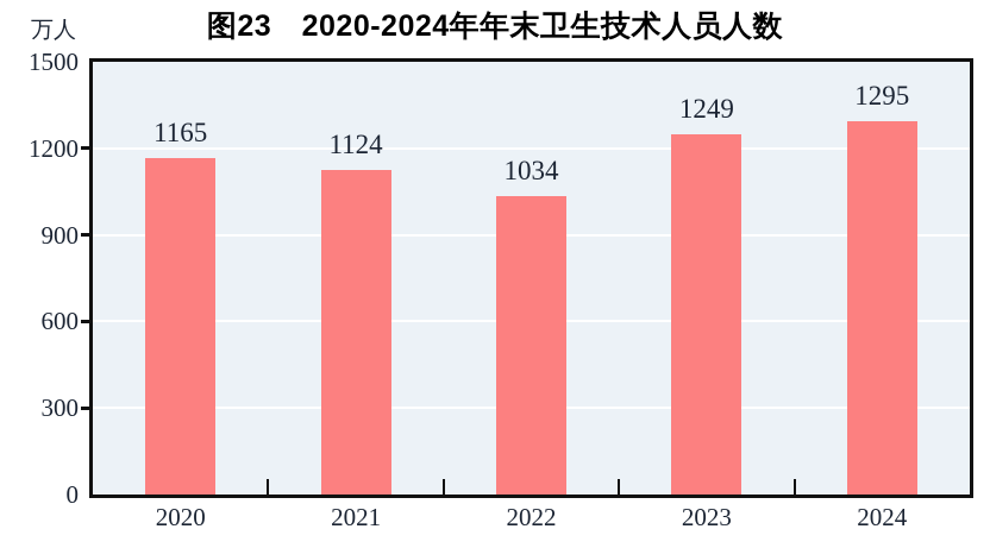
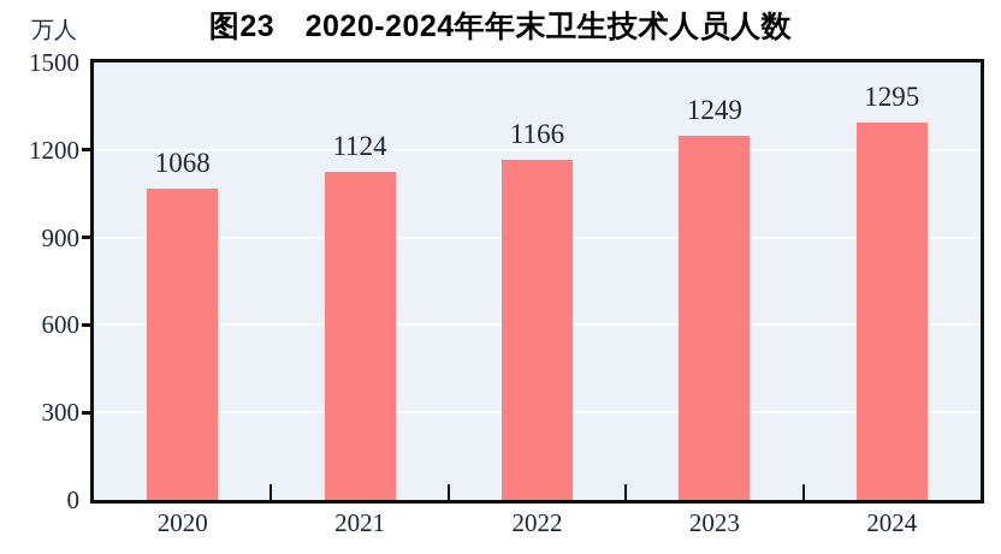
2020: 1165 -> 1068
2022: 1034 -> 1166
